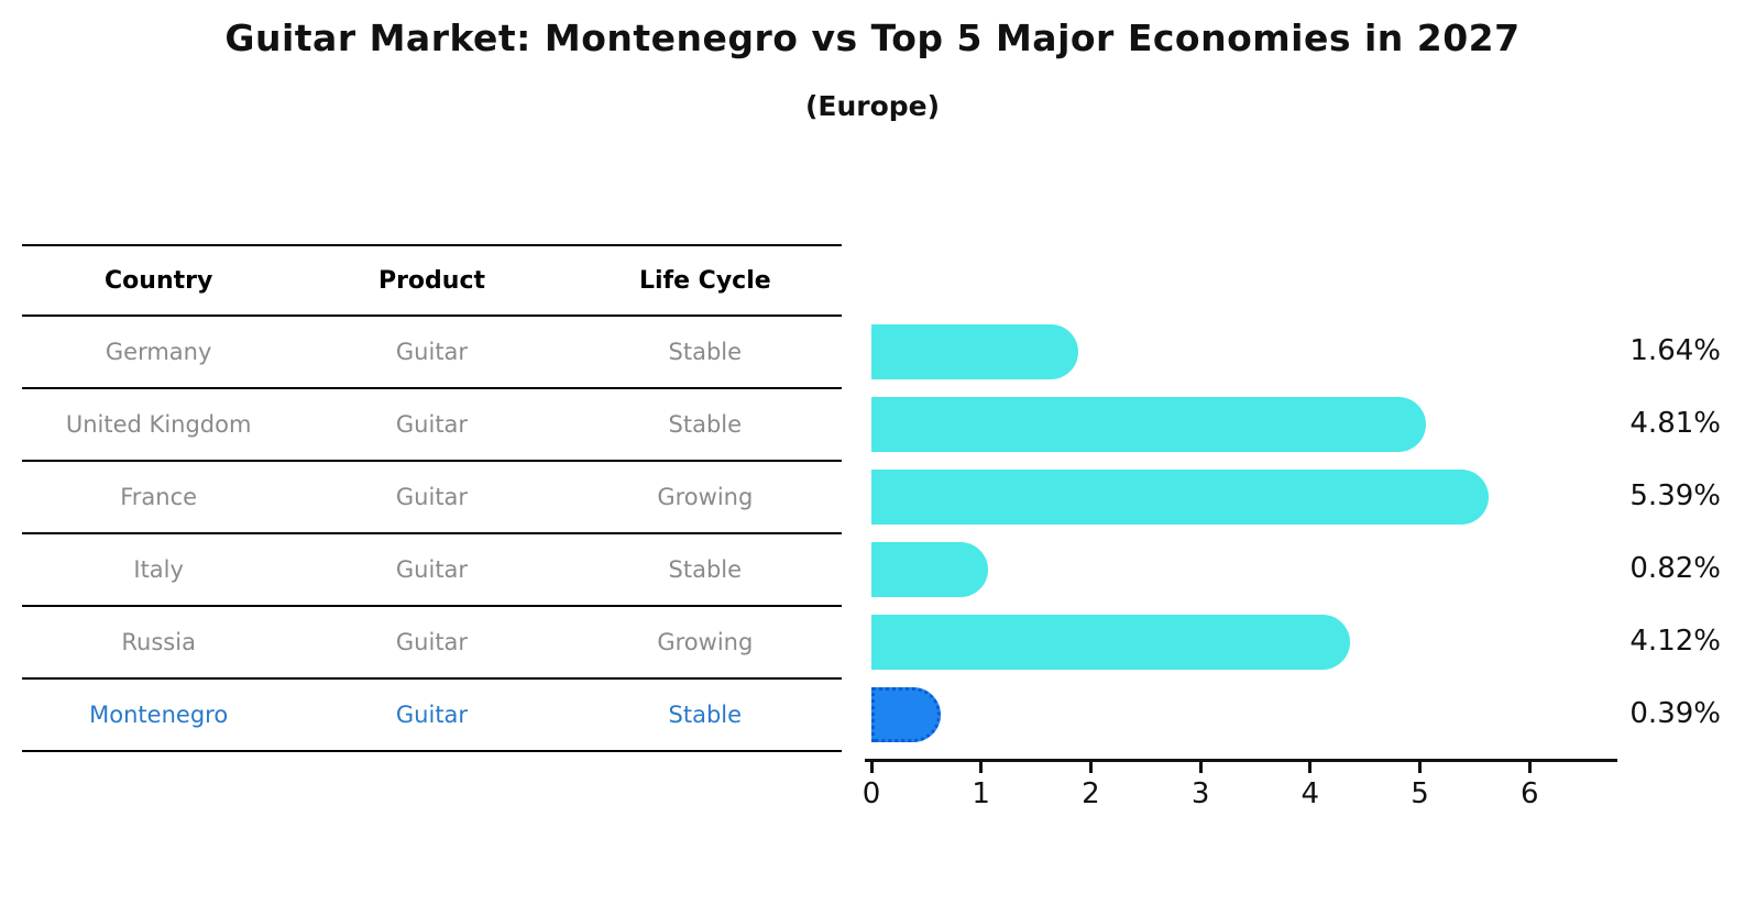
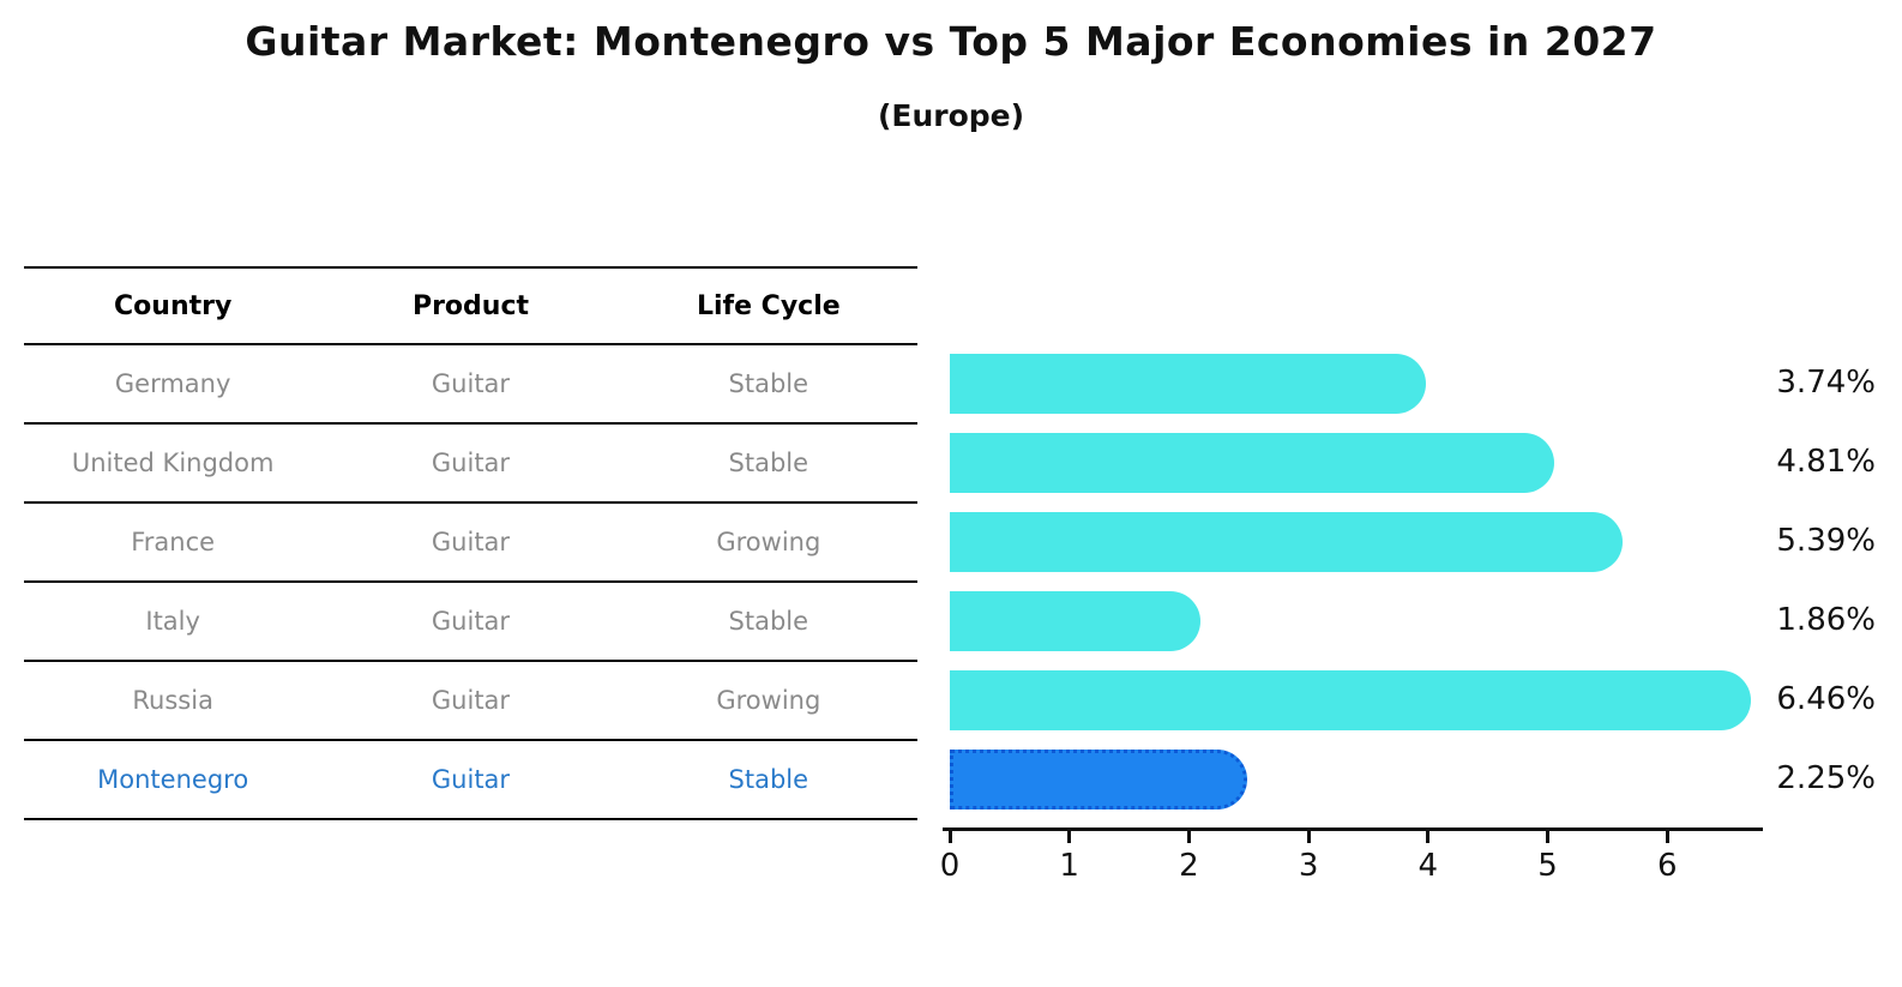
Germany: 1.64% -> 3.74%
Italy: 0.82% -> 1.86%
Russia: 4.12% -> 6.46%
Montenegro: 0.39% -> 2.25%
